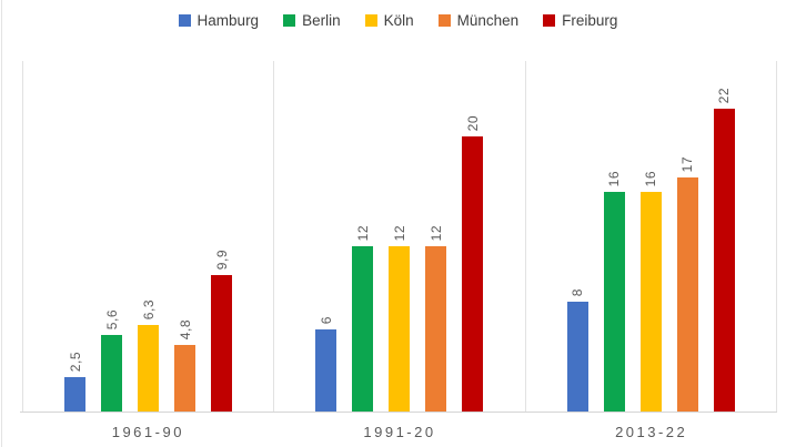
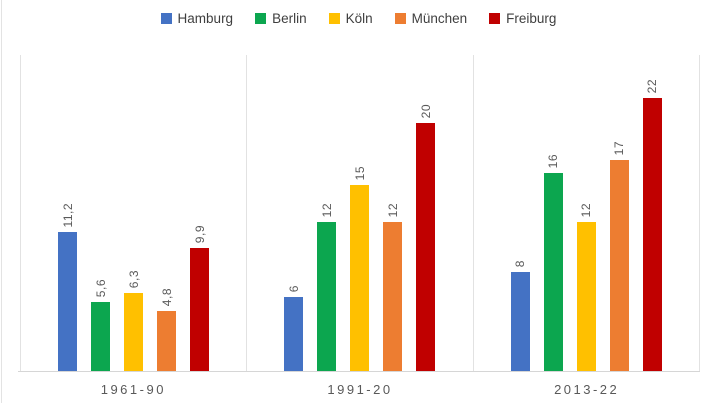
Hamburg/1961-90: 2,5 -> 11,2
Köln/1991-20: 12 -> 15
Köln/2013-22: 16 -> 12
